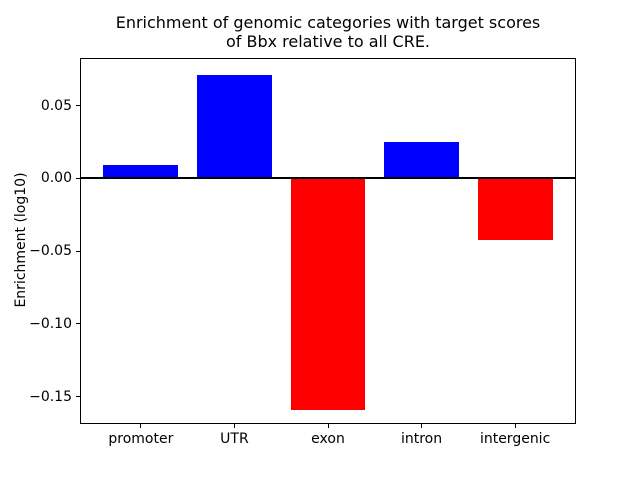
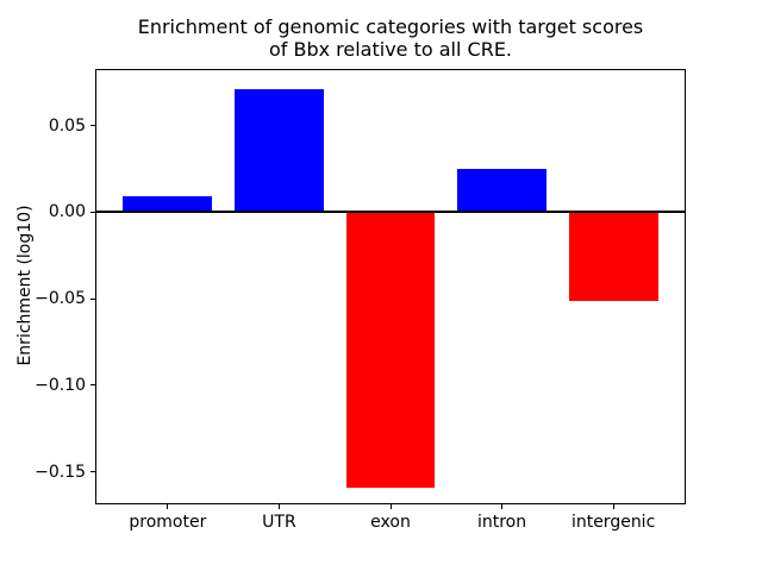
intergenic: -0.042 -> -0.051
